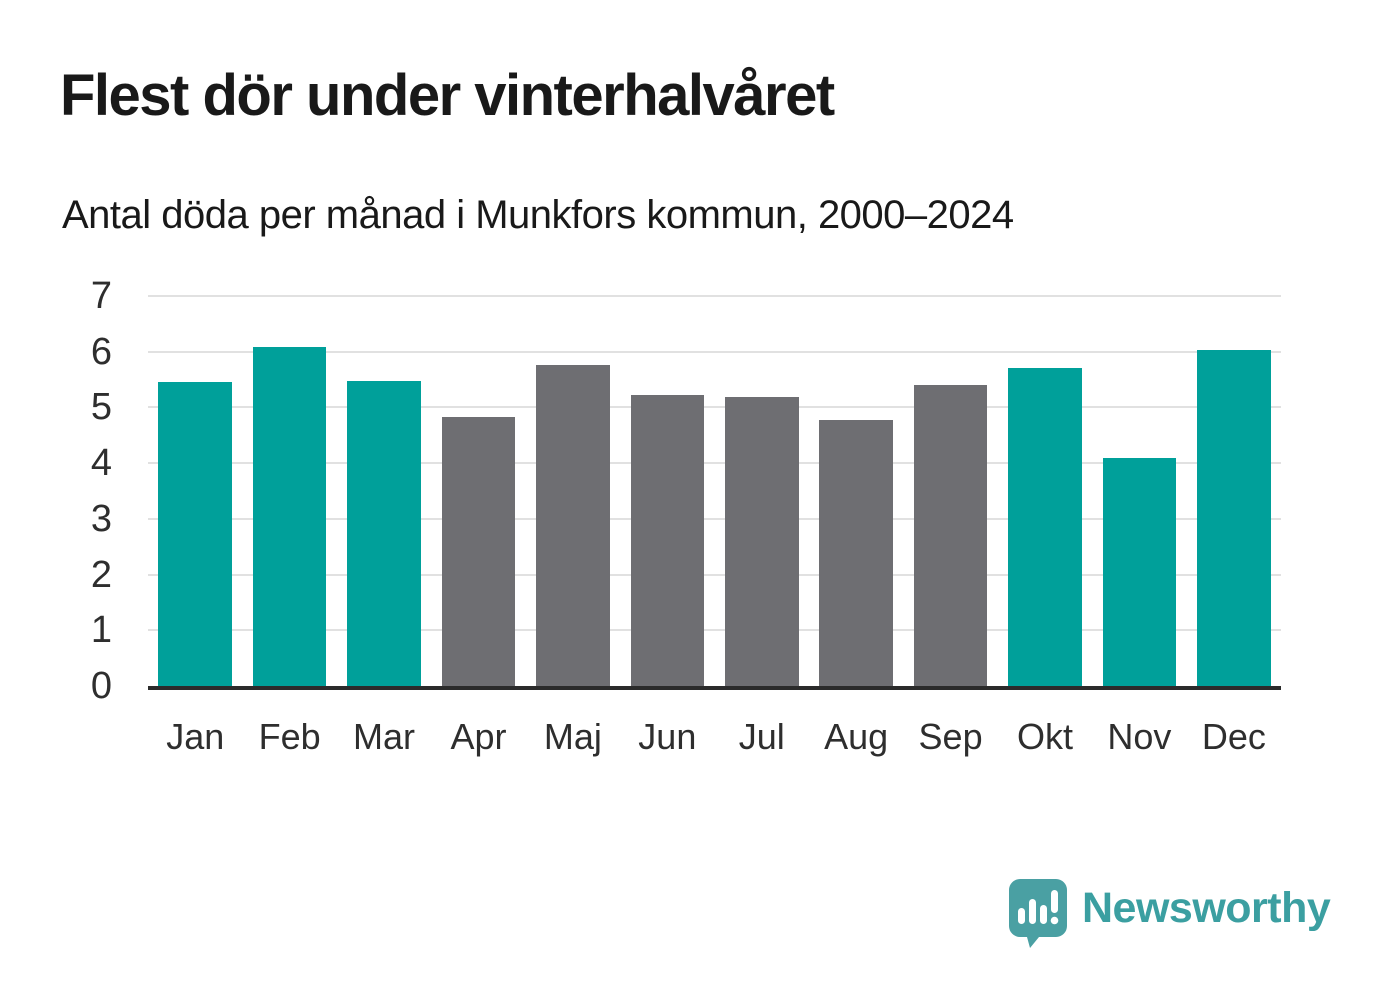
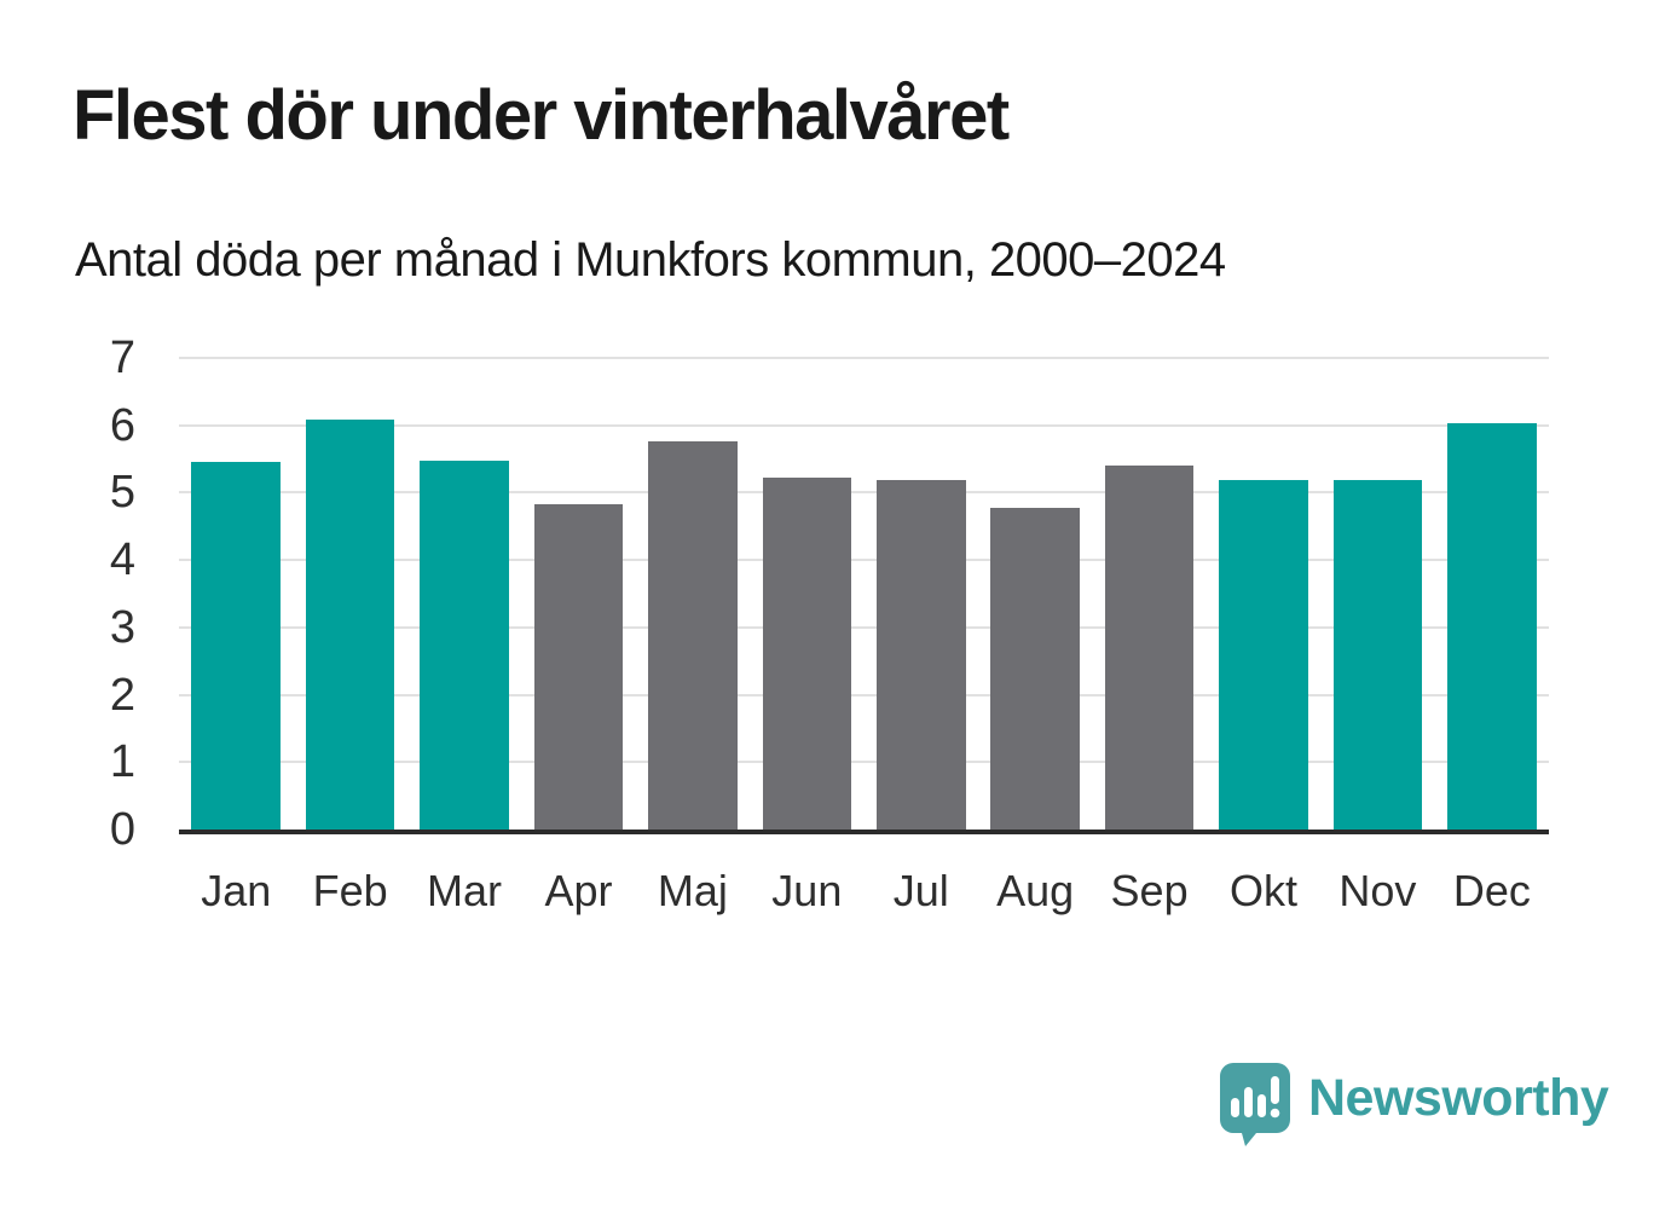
Okt: 5.7 -> 5.2
Nov: 4.1 -> 5.2
